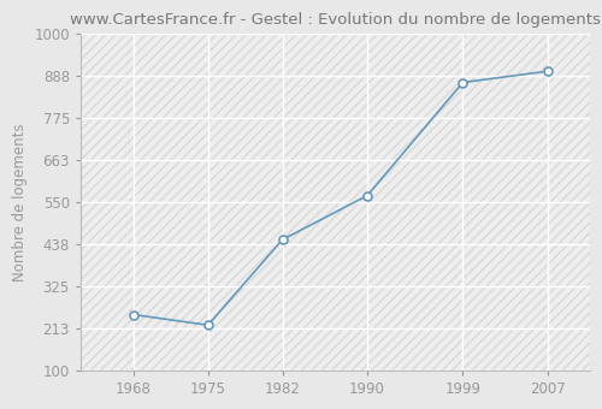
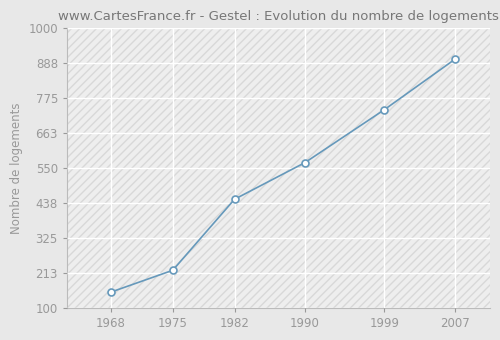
1968: 250 -> 152
1999: 870 -> 738
